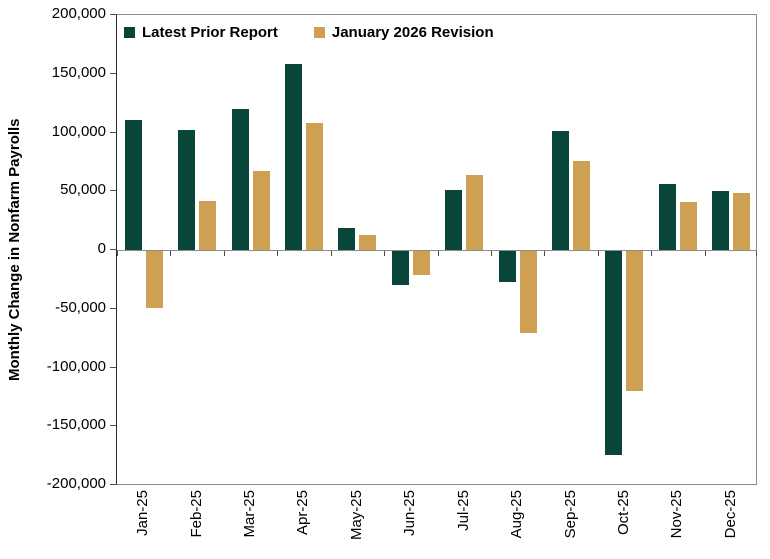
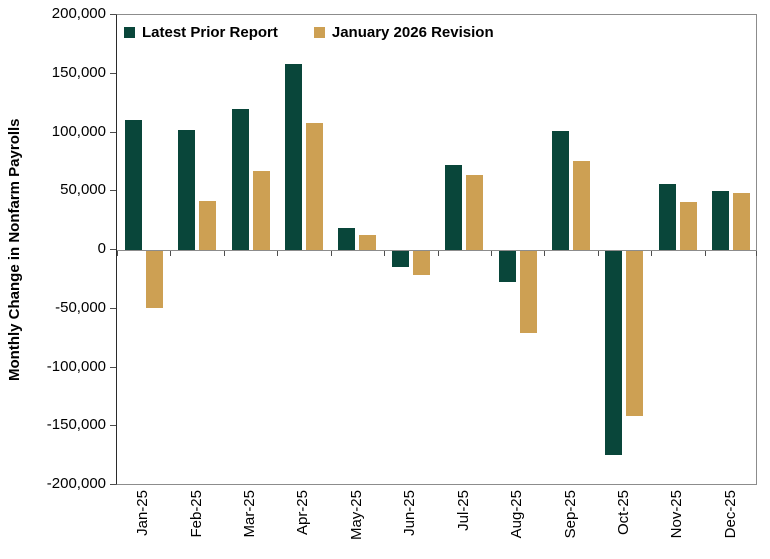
Latest Prior Report/Jun-25: -29000 -> -14000
Latest Prior Report/Jul-25: 51000 -> 72000
January 2026 Revision/Oct-25: -119000 -> -140000
